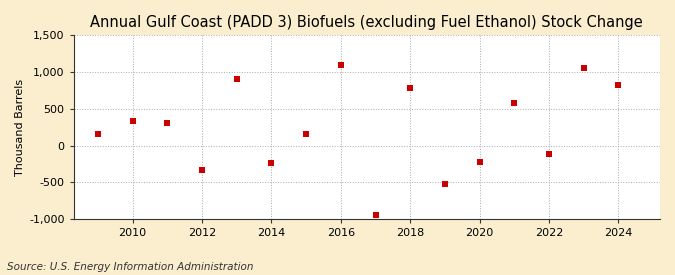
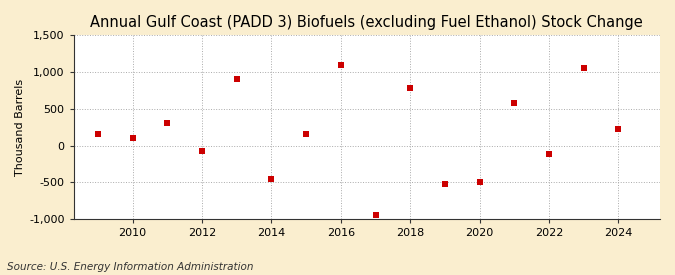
2010: 340 -> 100
2012: -340 -> -80
2014: -240 -> -450
2020: -220 -> -490
2024: 820 -> 220
